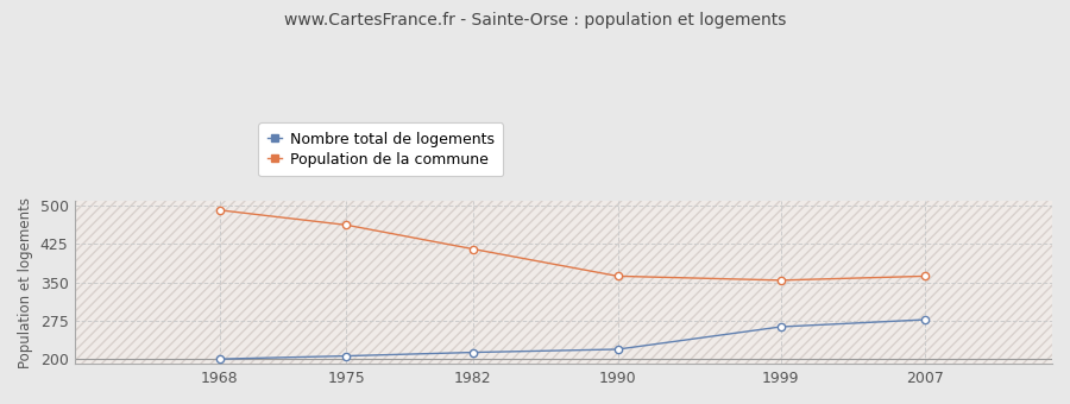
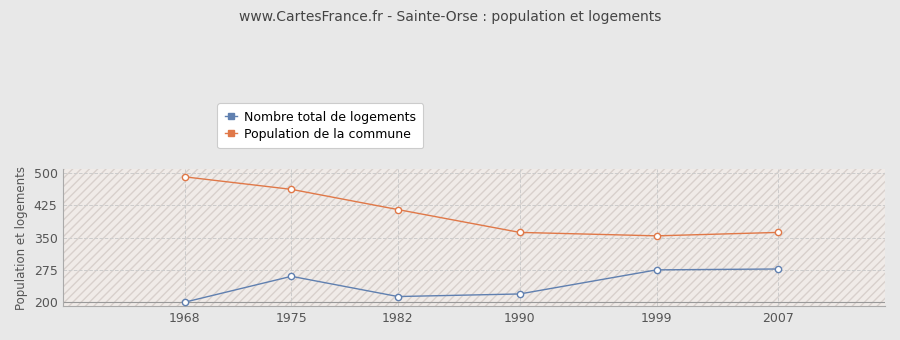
Nombre total de logements/1975: 206 -> 260
Nombre total de logements/1999: 263 -> 275
